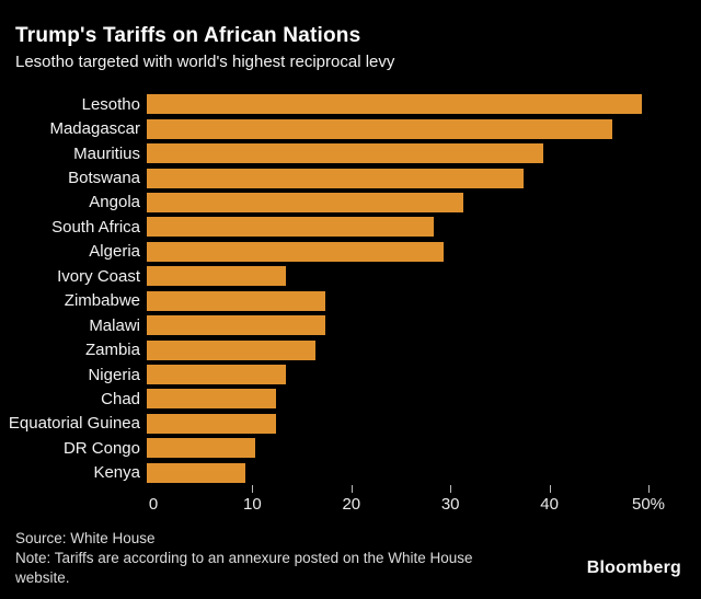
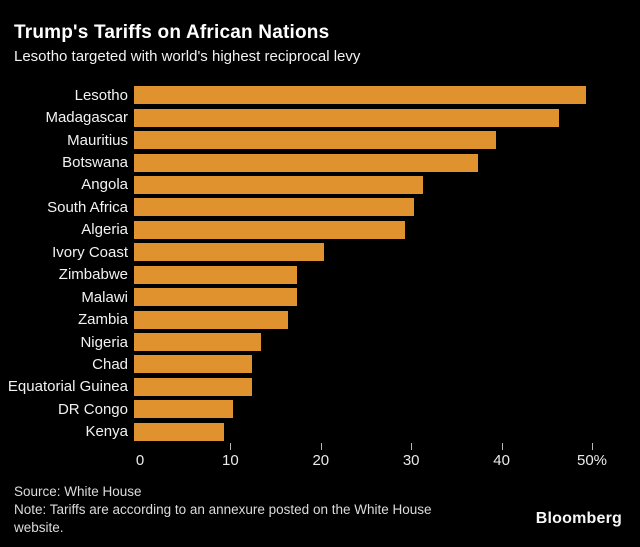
South Africa: 29% -> 31%
Ivory Coast: 14% -> 21%
